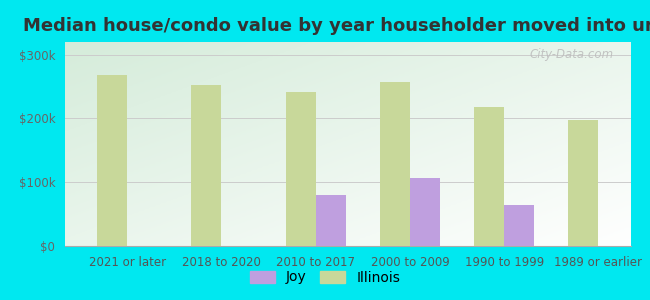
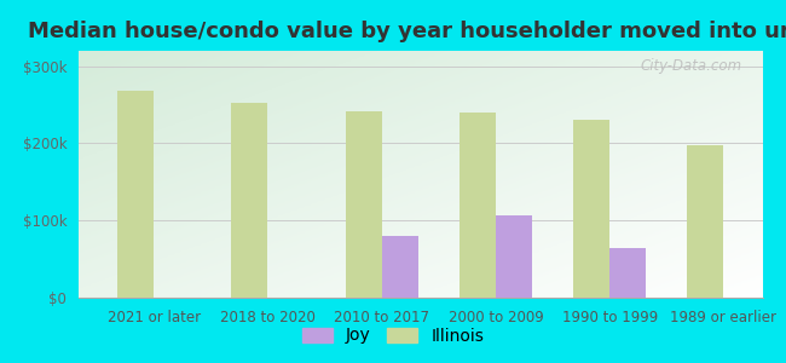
Illinois/2000 to 2009: $258k -> $240k
Illinois/1990 to 1999: $218k -> $230k
